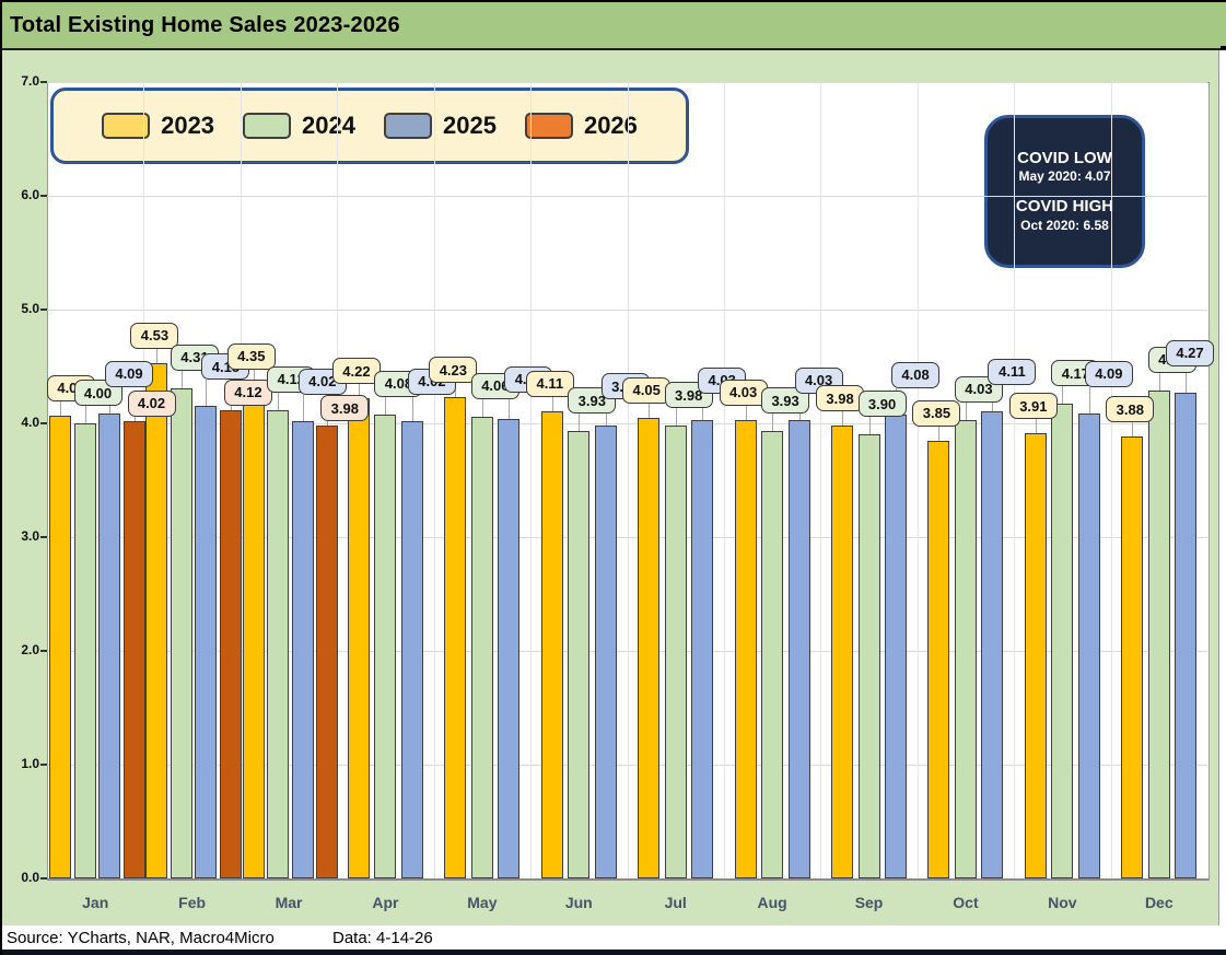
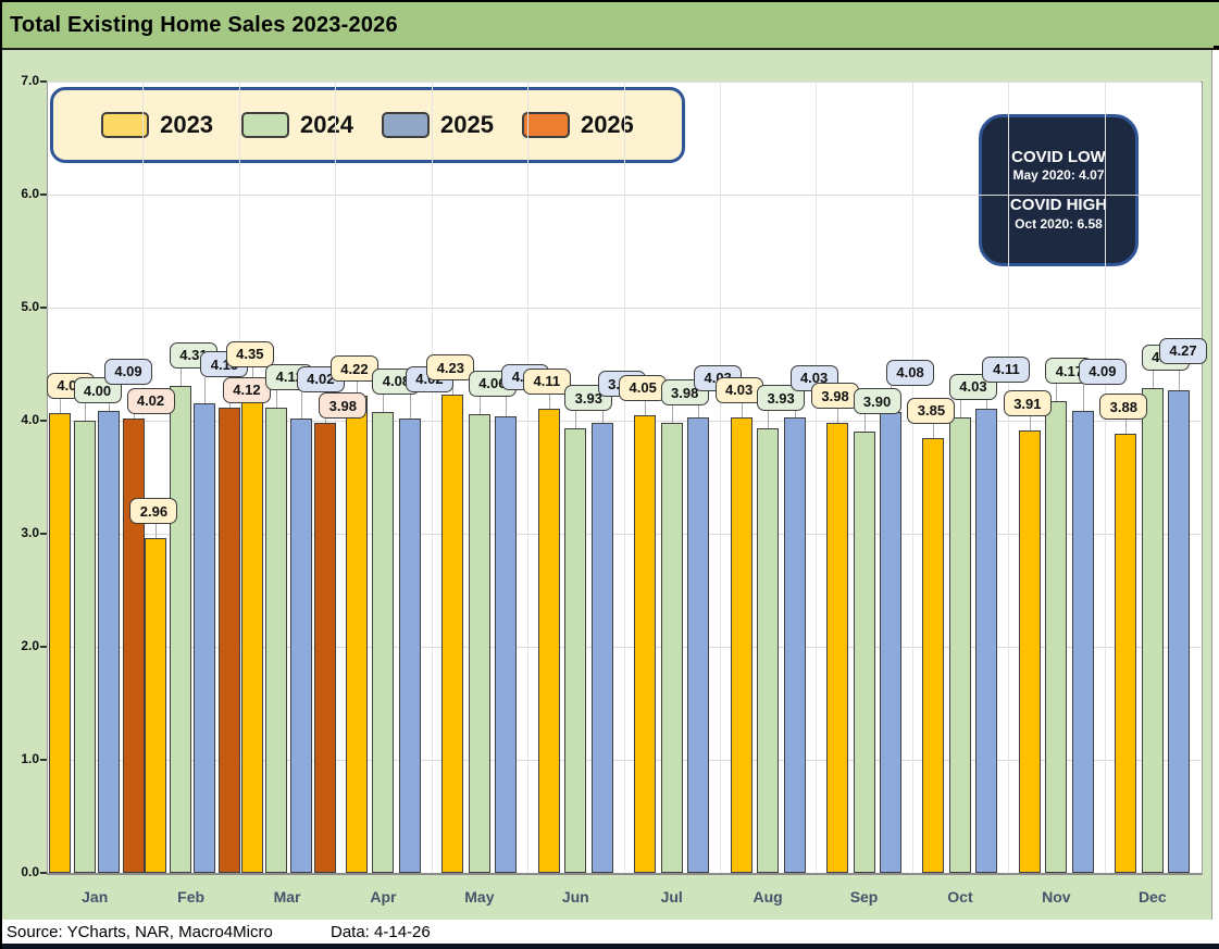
2023/Feb: 4.53 -> 2.96
